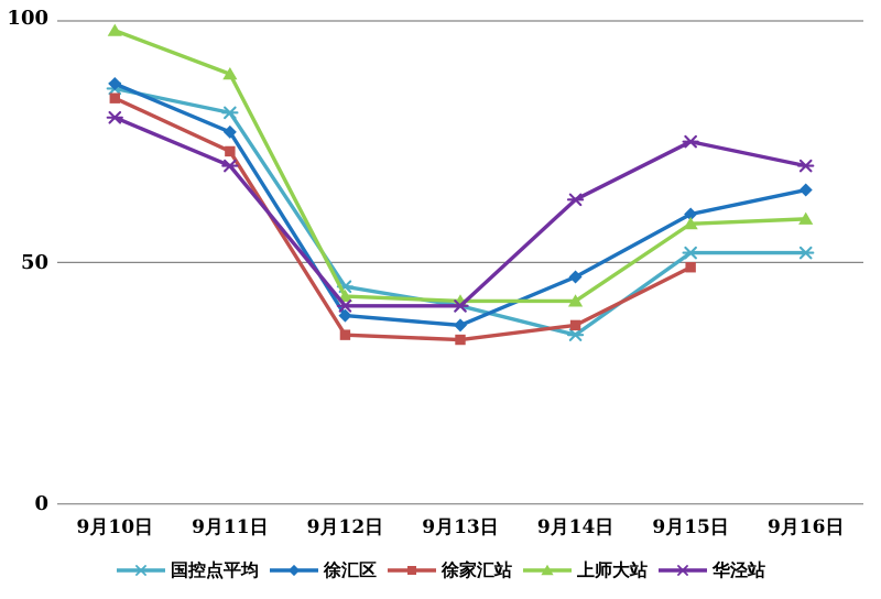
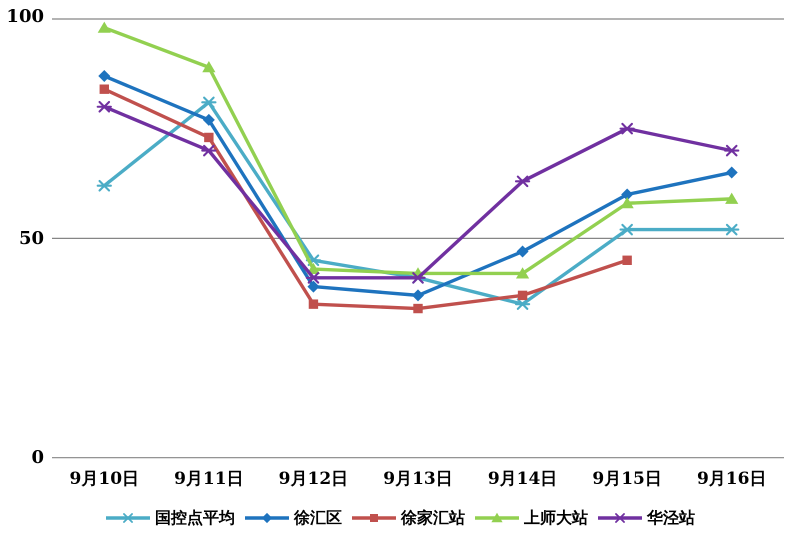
国控点平均/9月10日: 86 -> 62
徐家汇站/9月15日: 49 -> 45
